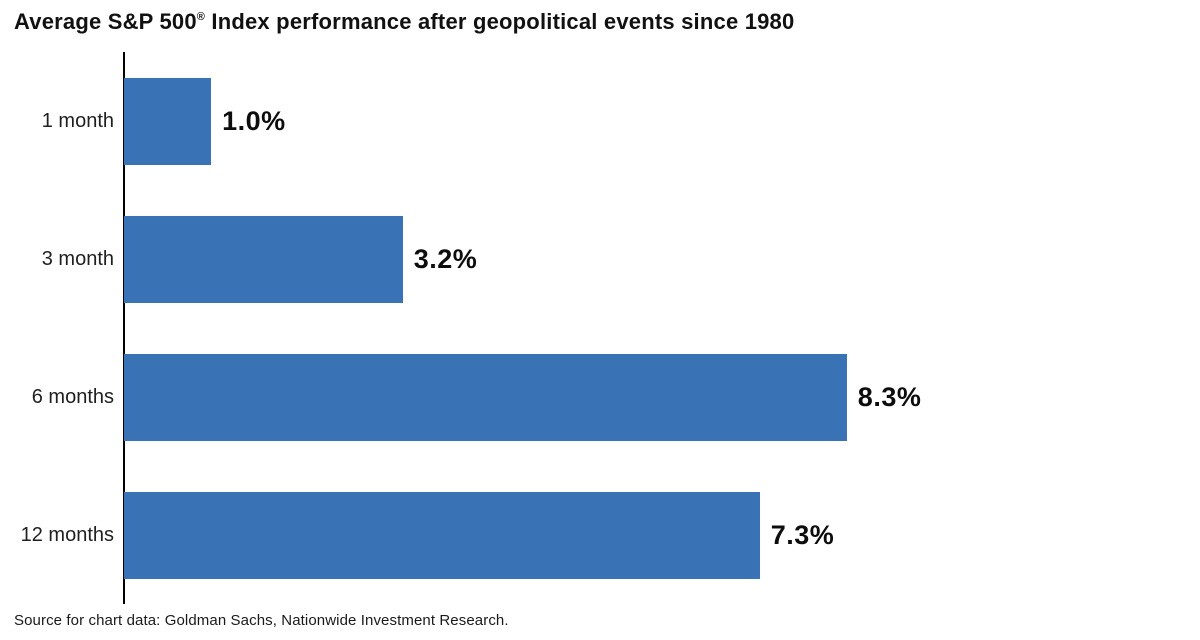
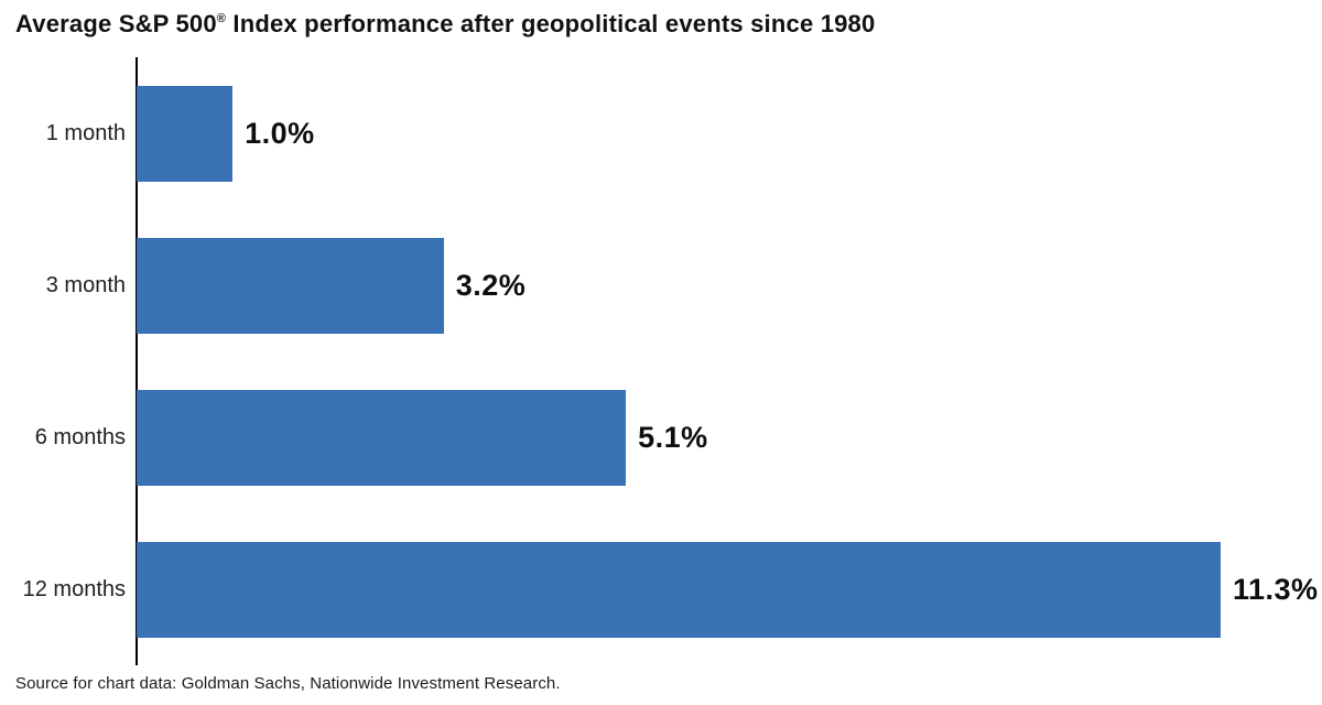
6 months: 8.3% -> 5.1%
12 months: 7.3% -> 11.3%
